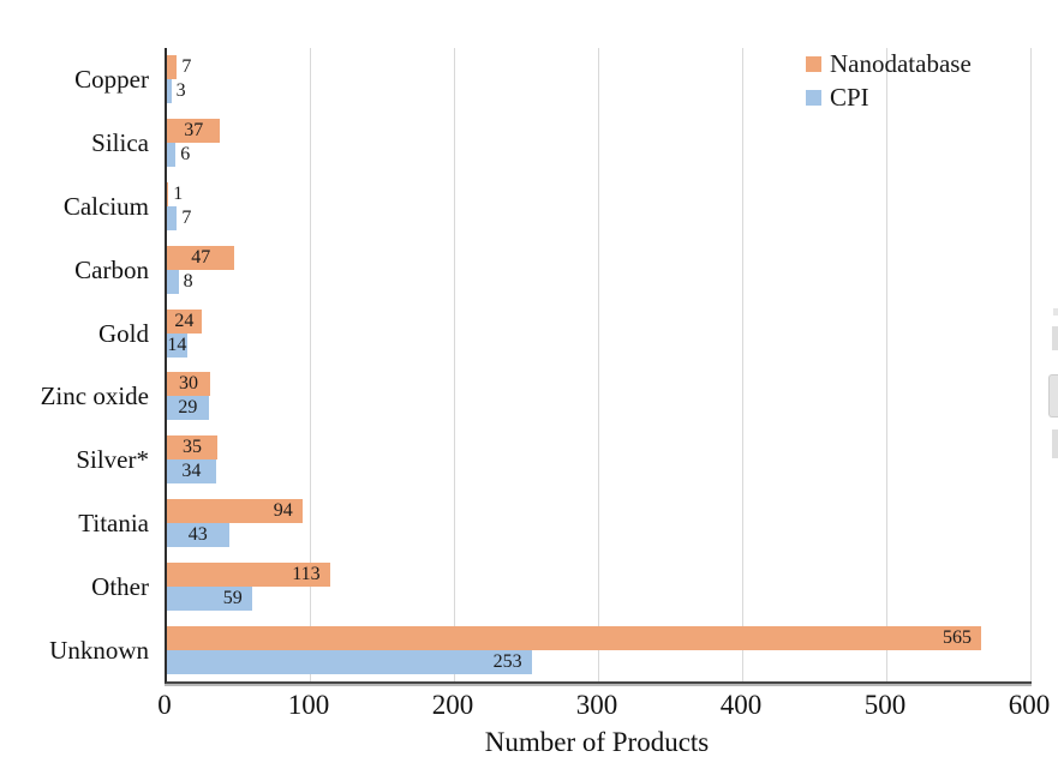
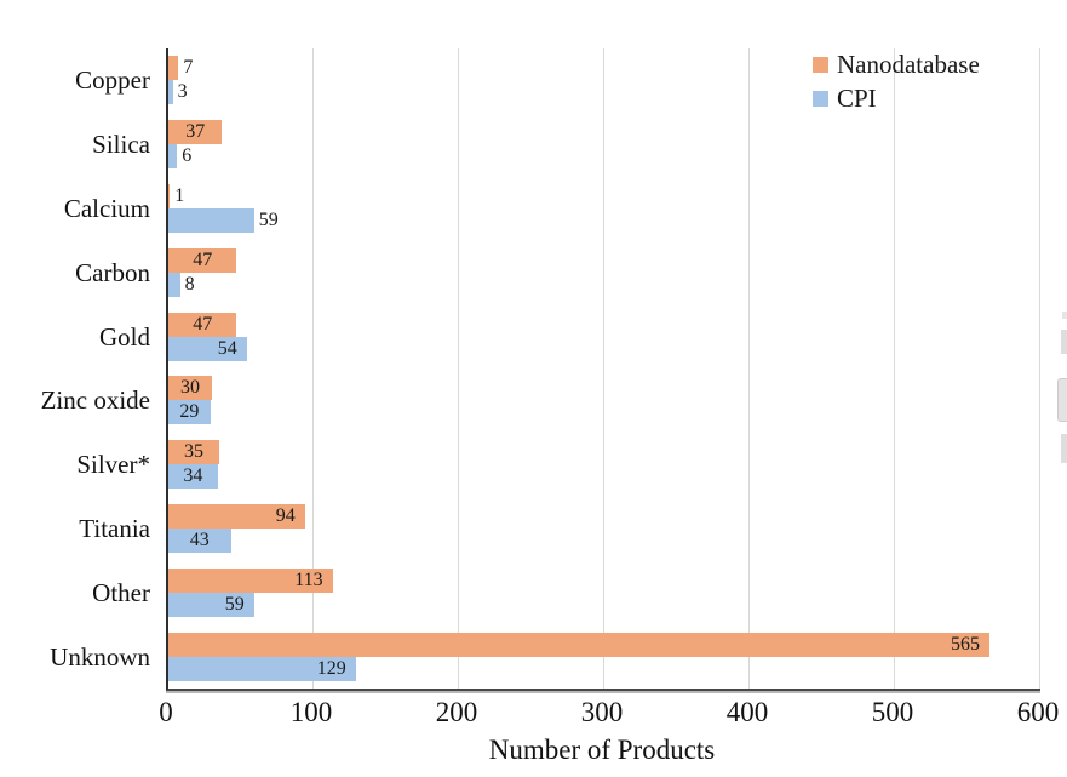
CPI/Calcium: 7 -> 59
Nanodatabase/Gold: 24 -> 47
CPI/Gold: 14 -> 54
CPI/Unknown: 253 -> 129
